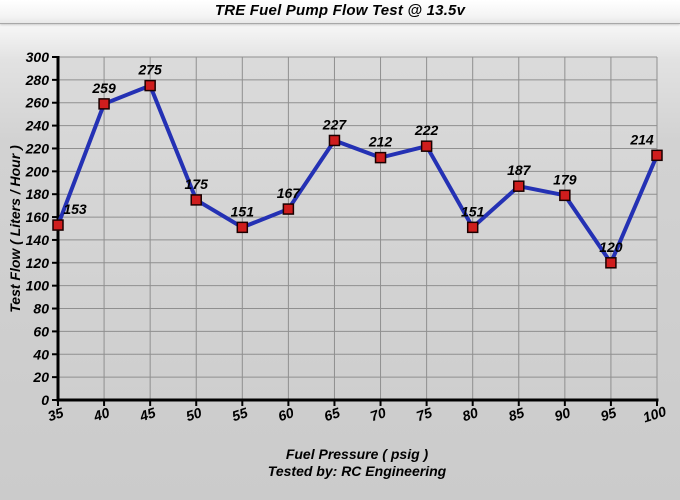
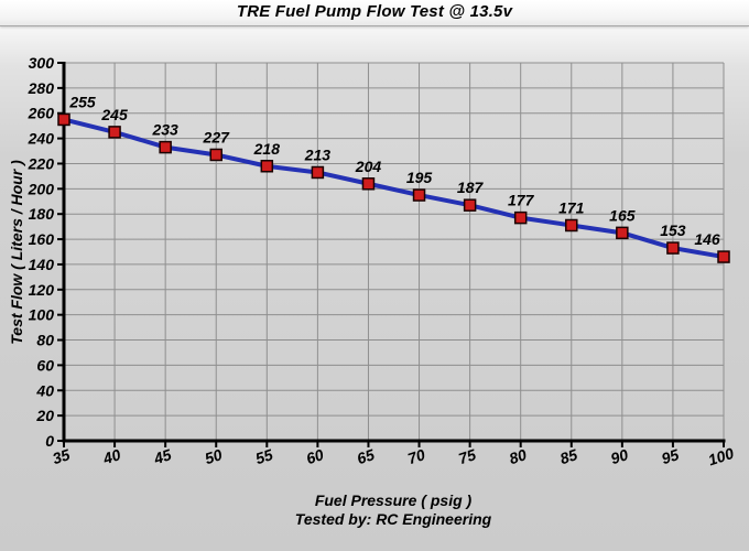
35: 153 -> 255
40: 259 -> 245
45: 275 -> 233
50: 175 -> 227
55: 151 -> 218
60: 167 -> 213
65: 227 -> 204
70: 212 -> 195
75: 222 -> 187
80: 151 -> 177
85: 187 -> 171
90: 179 -> 165
95: 120 -> 153
100: 214 -> 146
